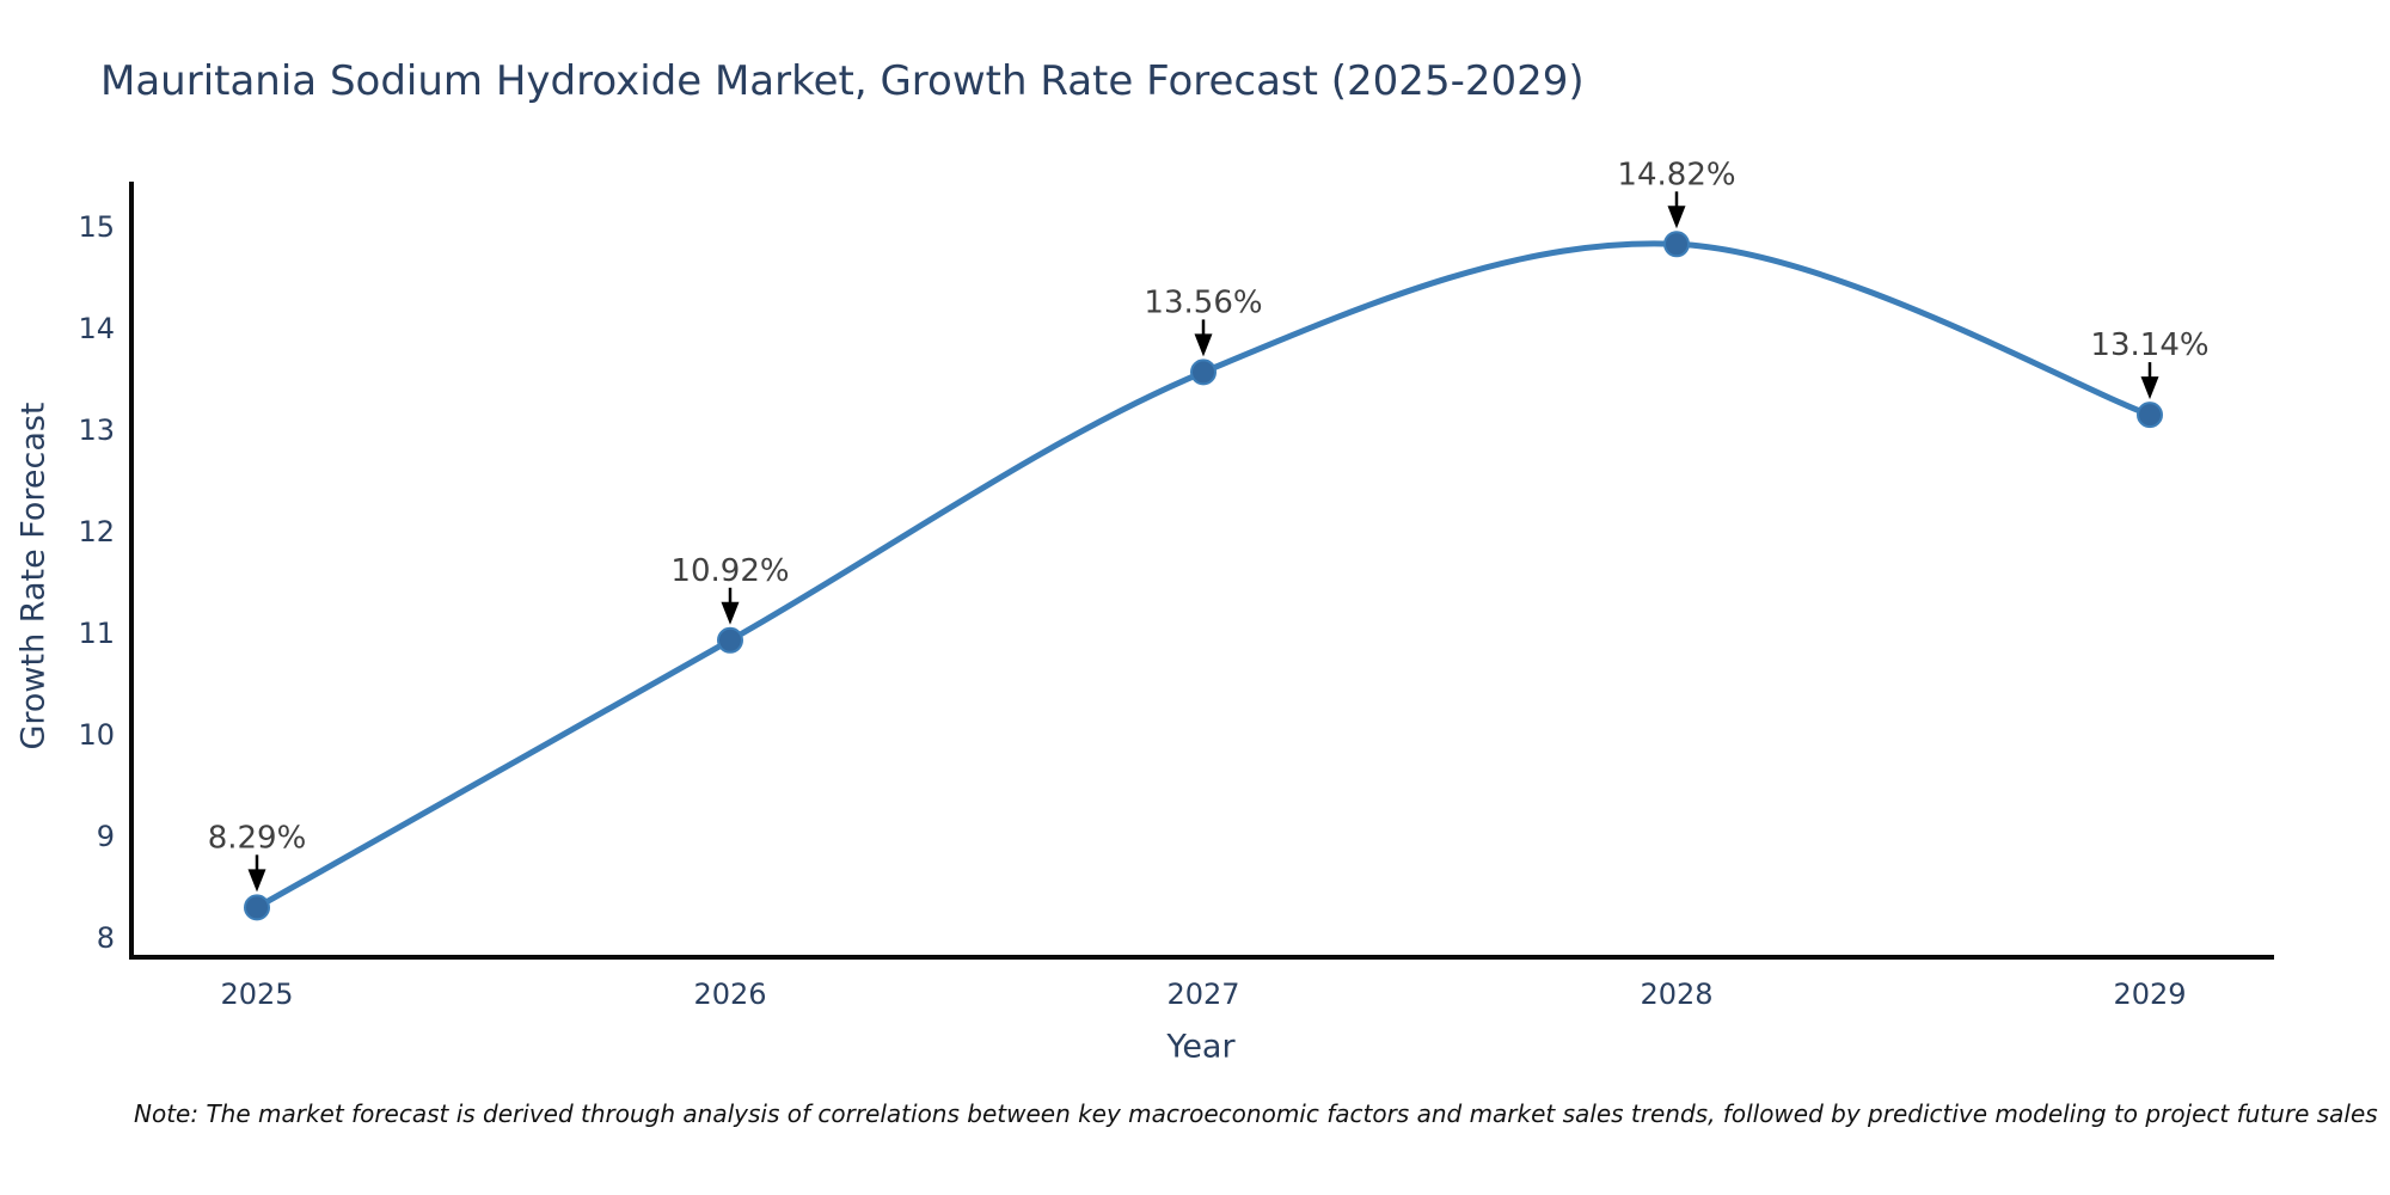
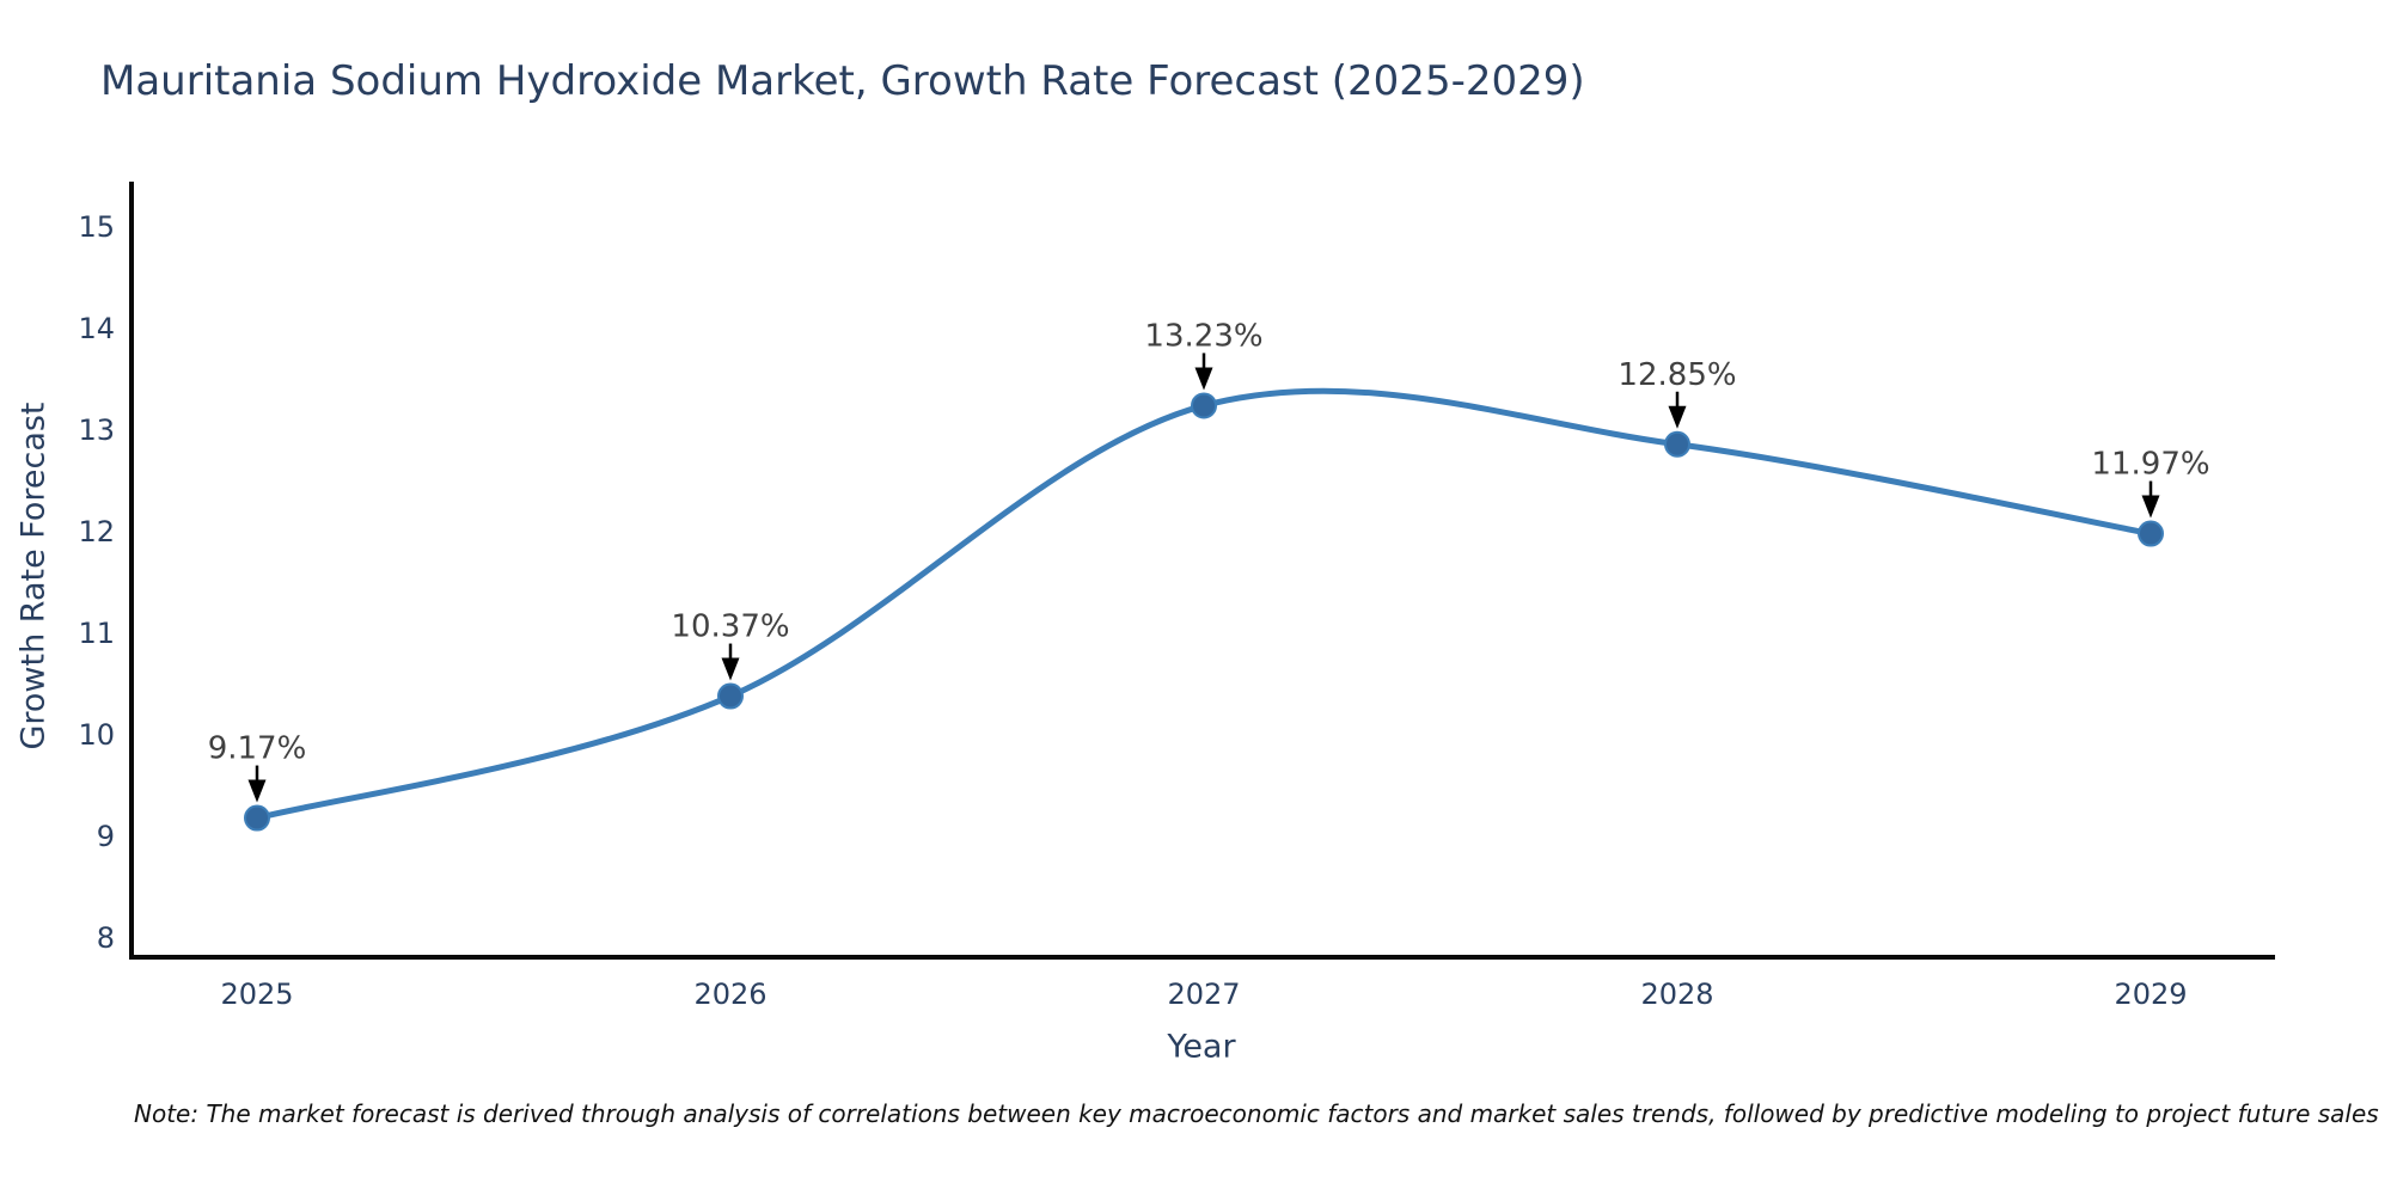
2025: 8.29% -> 9.17%
2026: 10.92% -> 10.37%
2027: 13.56% -> 13.23%
2028: 14.82% -> 12.85%
2029: 13.14% -> 11.97%
